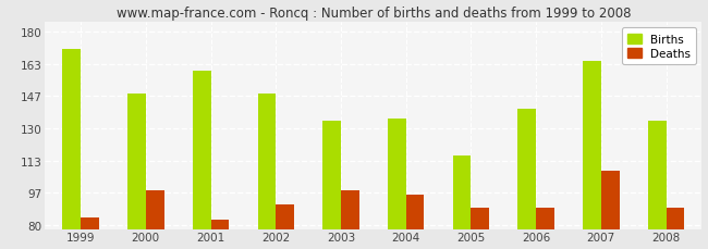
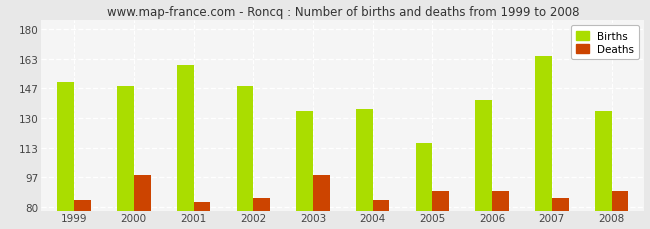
Births/1999: 171 -> 150
Deaths/2002: 91 -> 85
Deaths/2004: 96 -> 84
Deaths/2007: 108 -> 85
